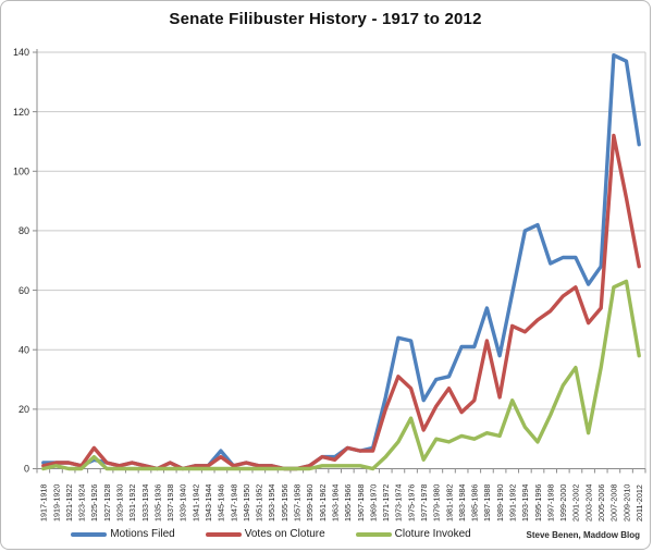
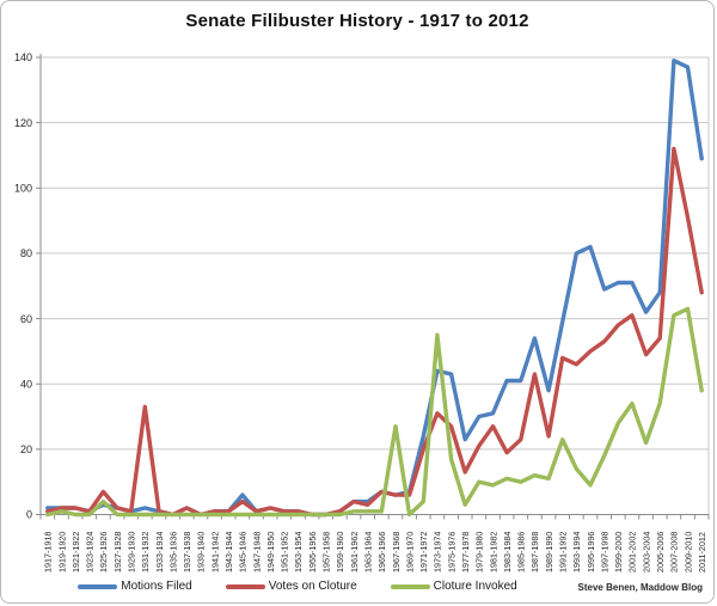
Votes on Cloture/1931-1932: 2 -> 33
Cloture Invoked/1967-1968: 1 -> 27
Cloture Invoked/1973-1974: 9 -> 55
Cloture Invoked/2003-2004: 12 -> 22
